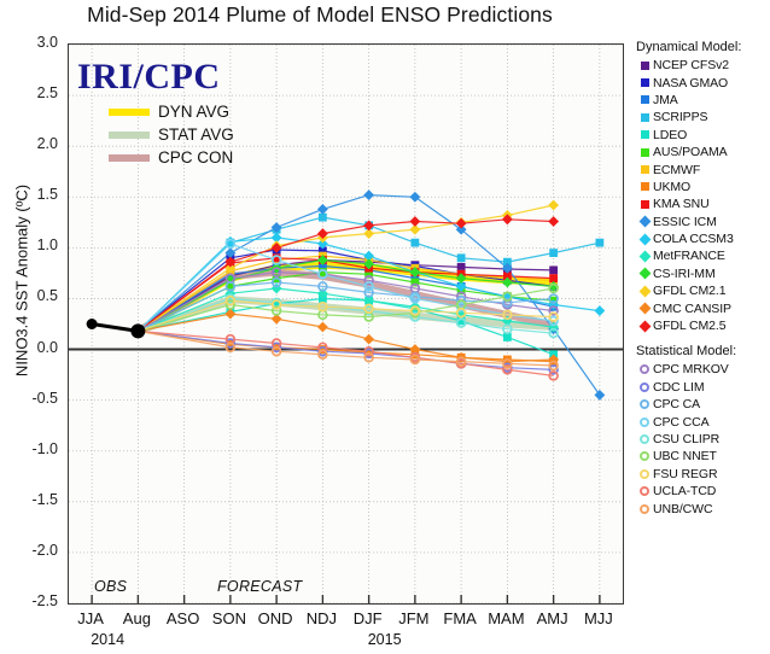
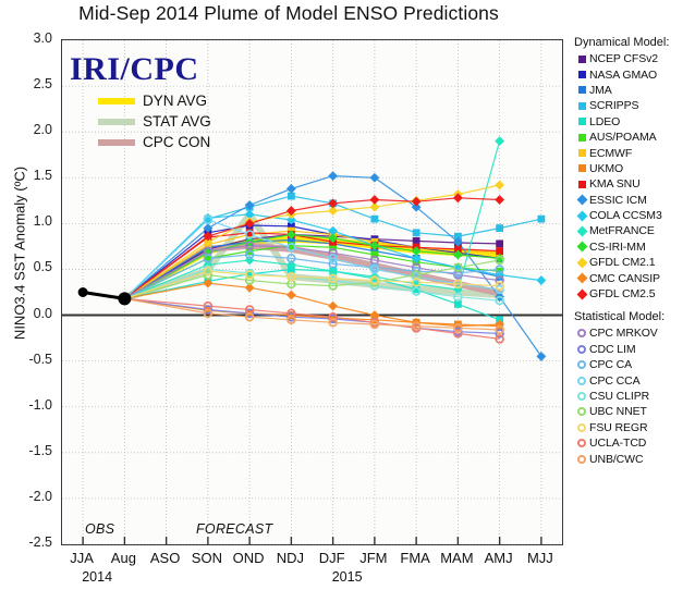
STAT AVG/OND: 0.5 -> 1.1
MetFRANCE/AMJ: 0.2 -> 1.9
